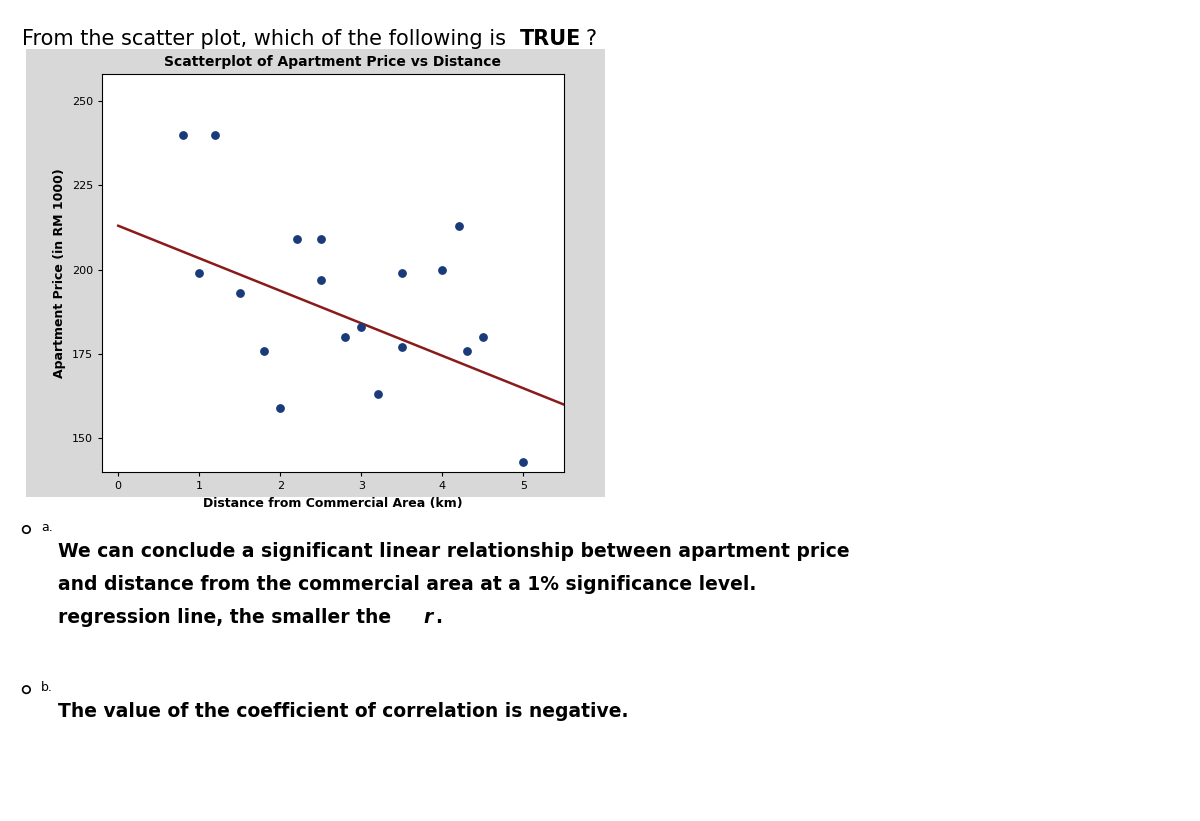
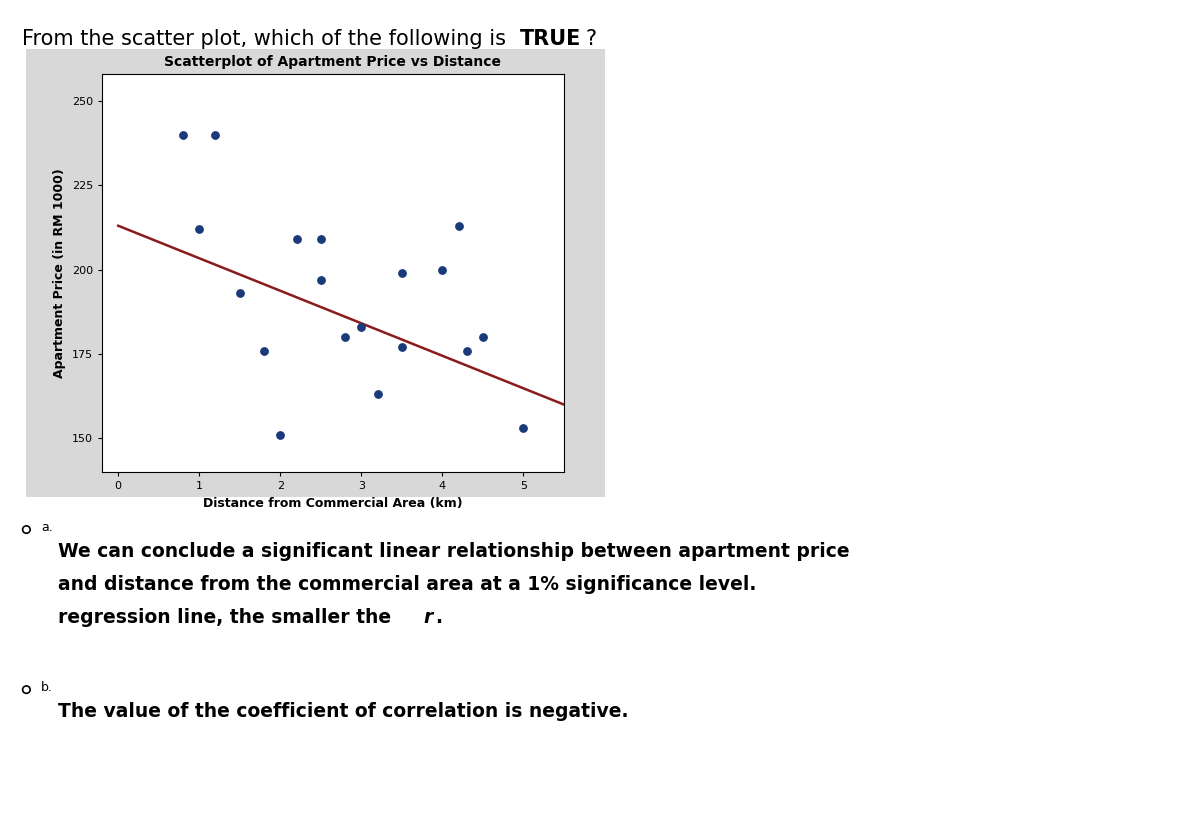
1: 199 -> 212
2: 159 -> 151
5: 143 -> 153
